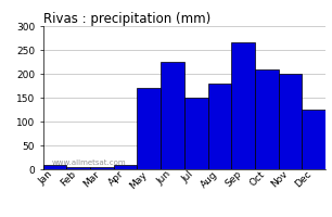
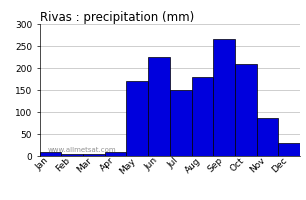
Nov: 200 -> 87
Dec: 125 -> 30
